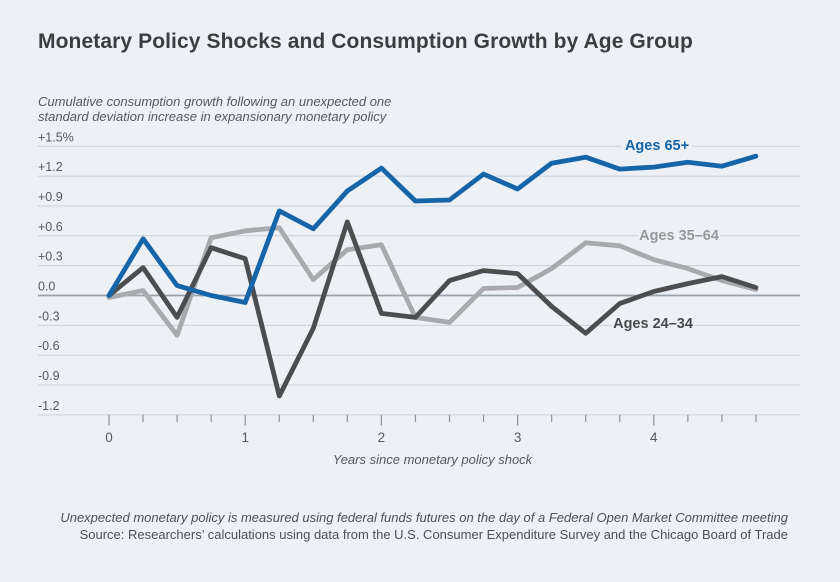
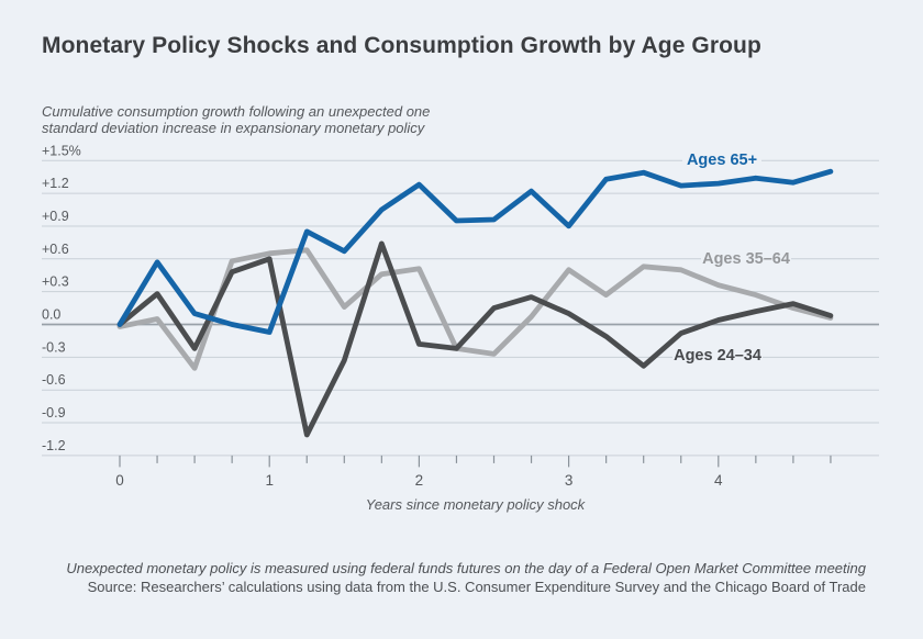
Ages 24–34/1: 0.4% -> 0.6%
Ages 65+/3: 1.1% -> 0.9%
Ages 35–64/3: 0.1% -> 0.5%
Ages 24–34/3: 0.2% -> 0.1%
